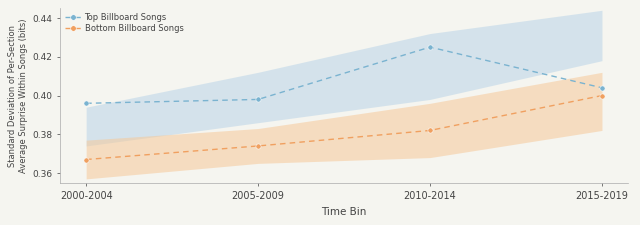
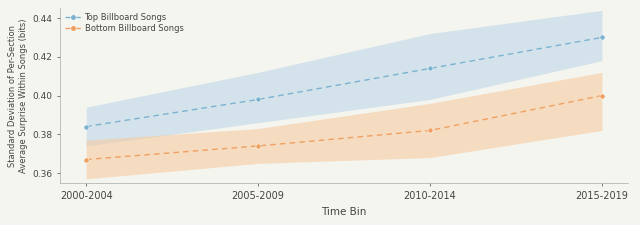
Top Billboard Songs/2000-2004: 0.396 -> 0.384
Top Billboard Songs/2010-2014: 0.425 -> 0.414
Top Billboard Songs/2015-2019: 0.404 -> 0.430
